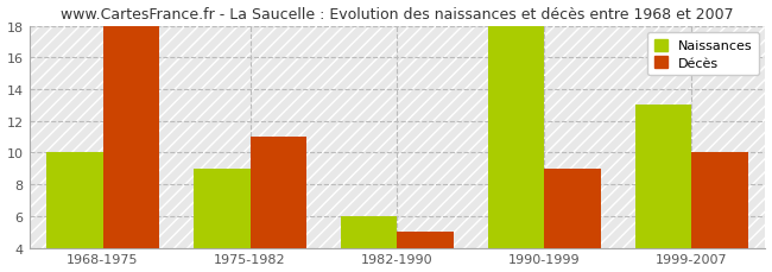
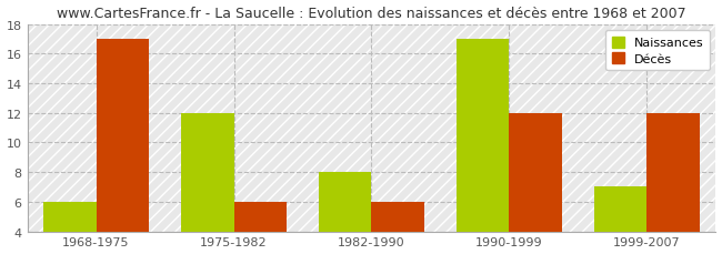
Naissances/1968-1975: 10 -> 6
Décès/1968-1975: 18 -> 17
Naissances/1975-1982: 9 -> 12
Décès/1975-1982: 11 -> 6
Naissances/1982-1990: 6 -> 8
Décès/1982-1990: 5 -> 6
Naissances/1990-1999: 18 -> 17
Décès/1990-1999: 9 -> 12
Naissances/1999-2007: 13 -> 7
Décès/1999-2007: 10 -> 12
